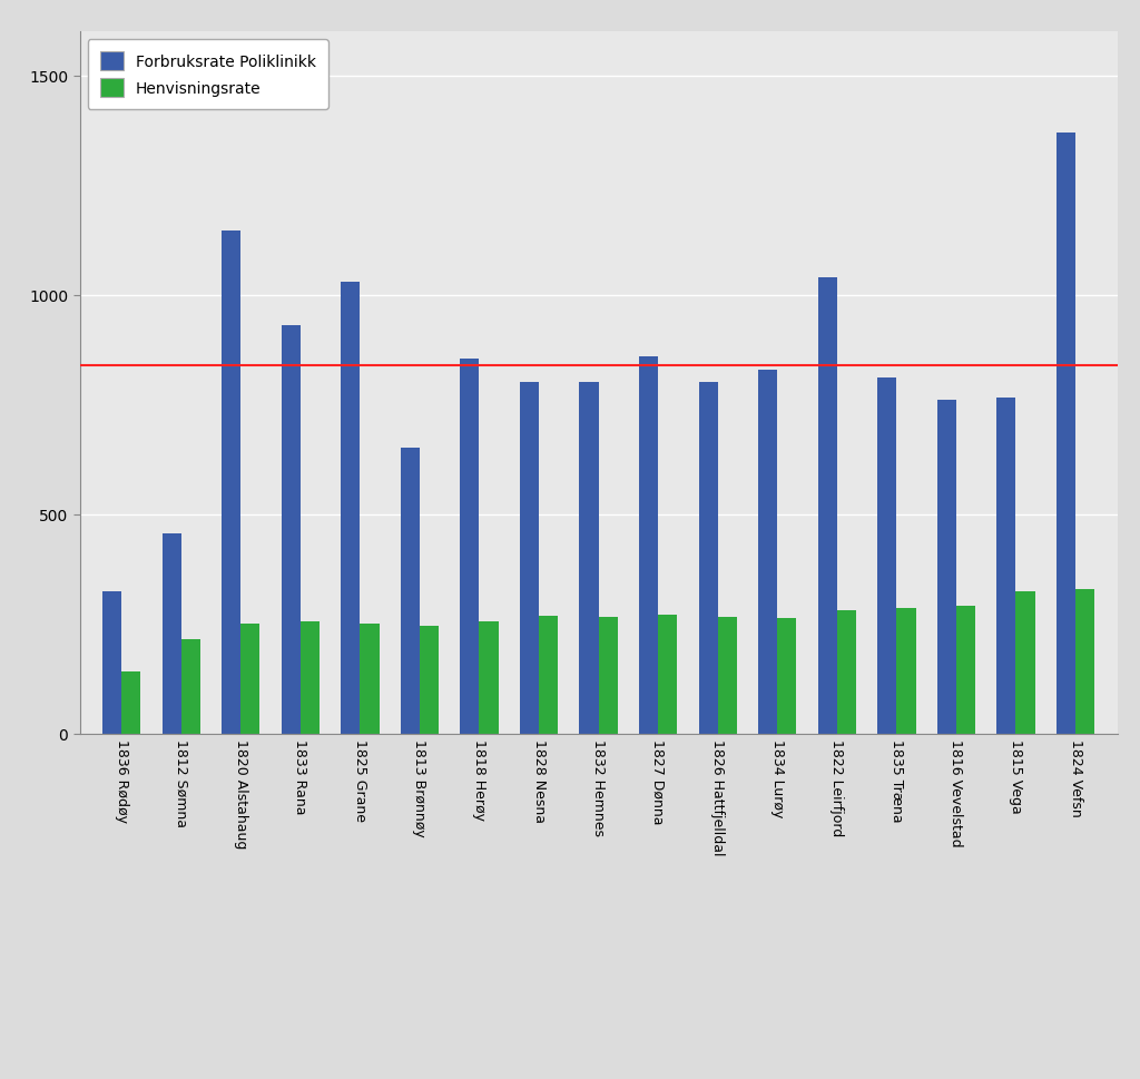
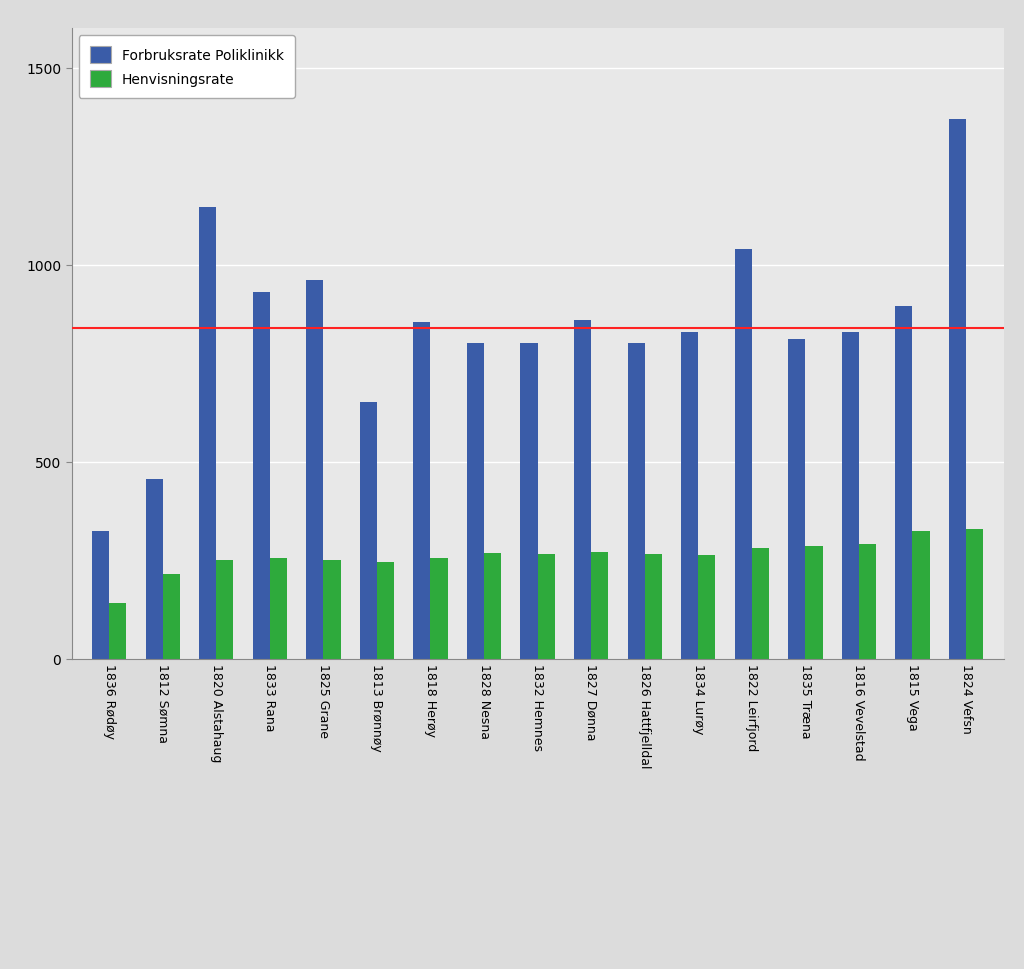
Forbruksrate Poliklinikk/1825 Grane: 1030 -> 960
Forbruksrate Poliklinikk/1816 Vevelstad: 760 -> 830
Forbruksrate Poliklinikk/1815 Vega: 765 -> 895
